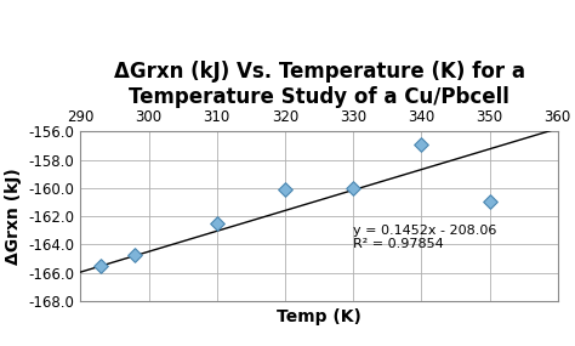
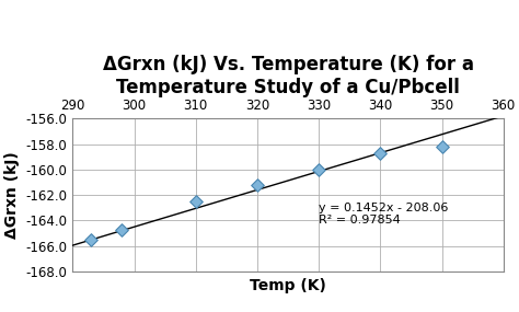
320: -160.1 -> -161.2
340: -156.9 -> -158.7
350: -161.0 -> -158.2
